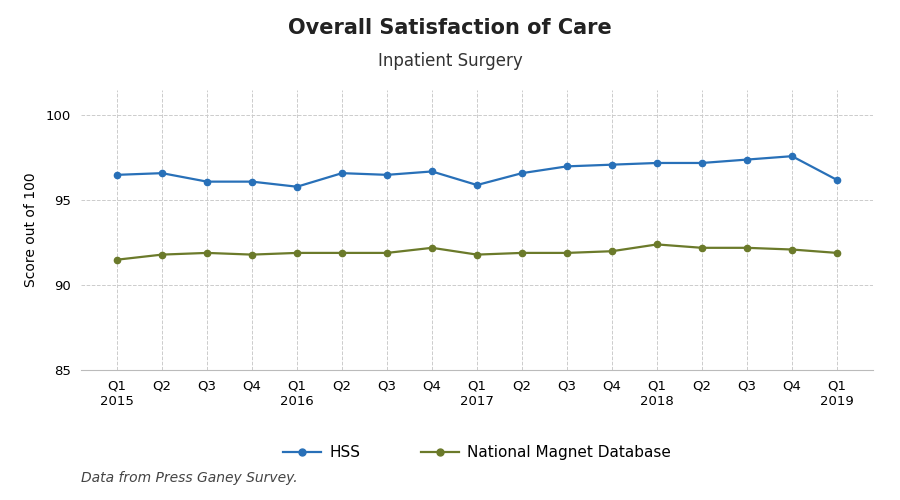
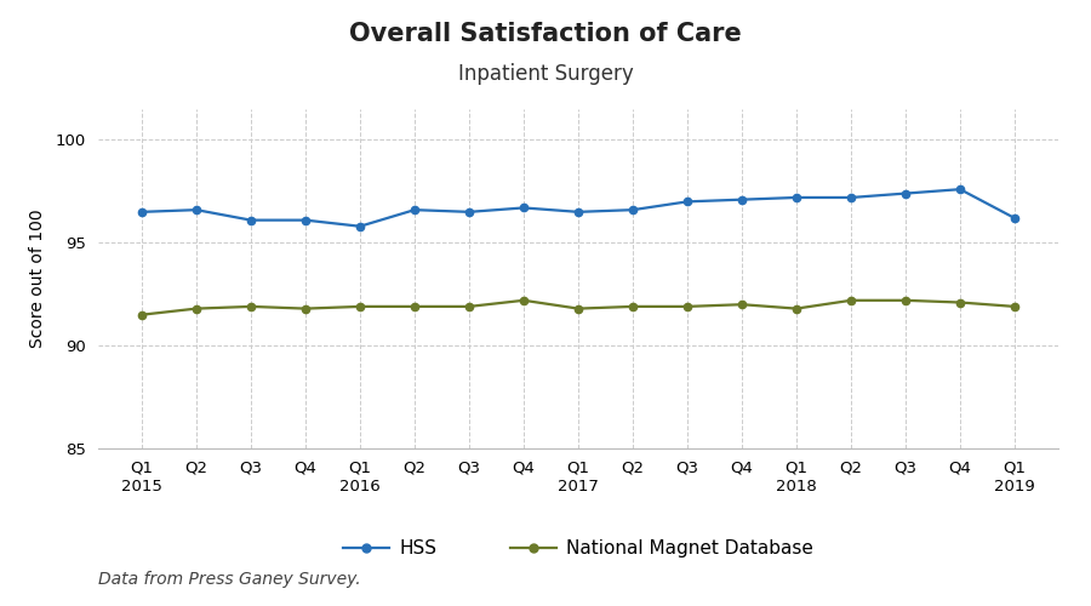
HSS/Q1 2017: 95.9 -> 96.5
National Magnet Database/Q1 2018: 92.4 -> 91.8
